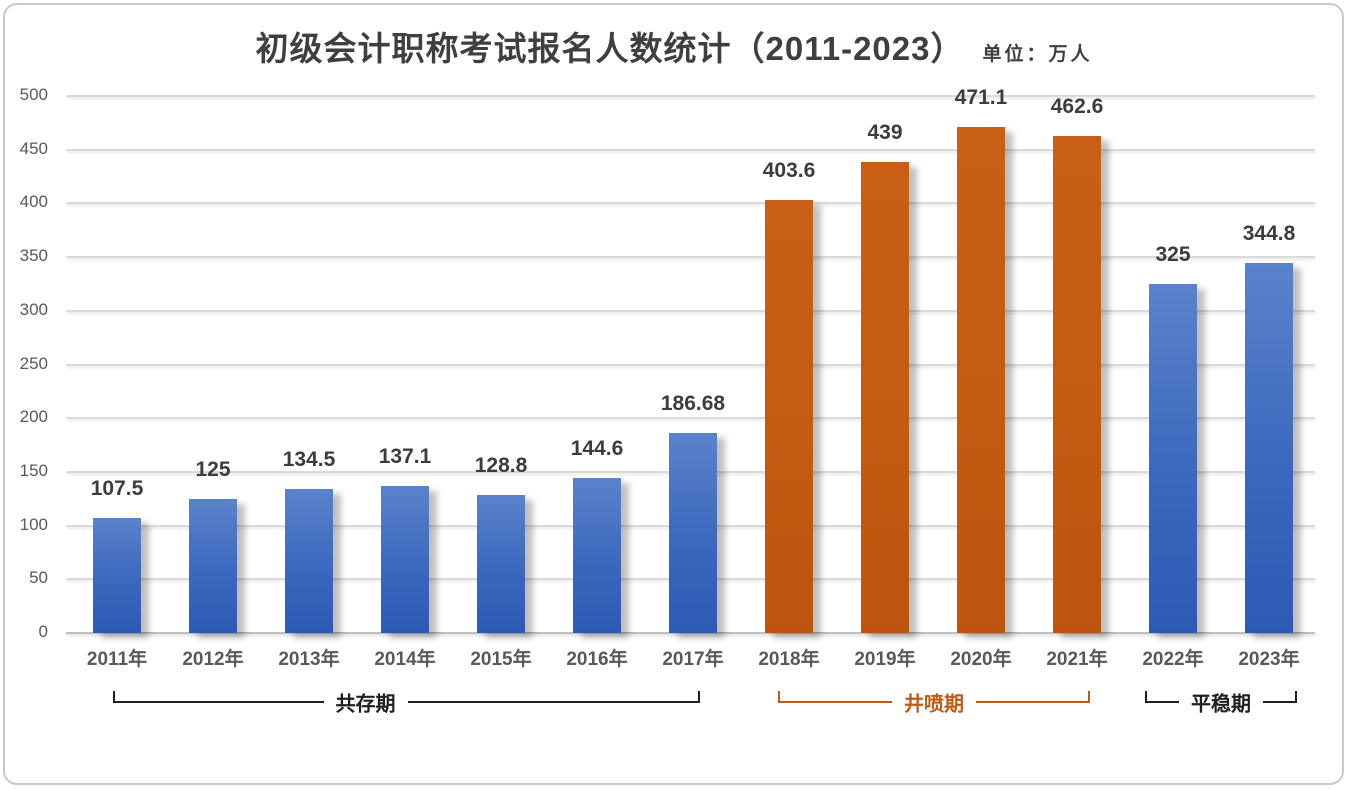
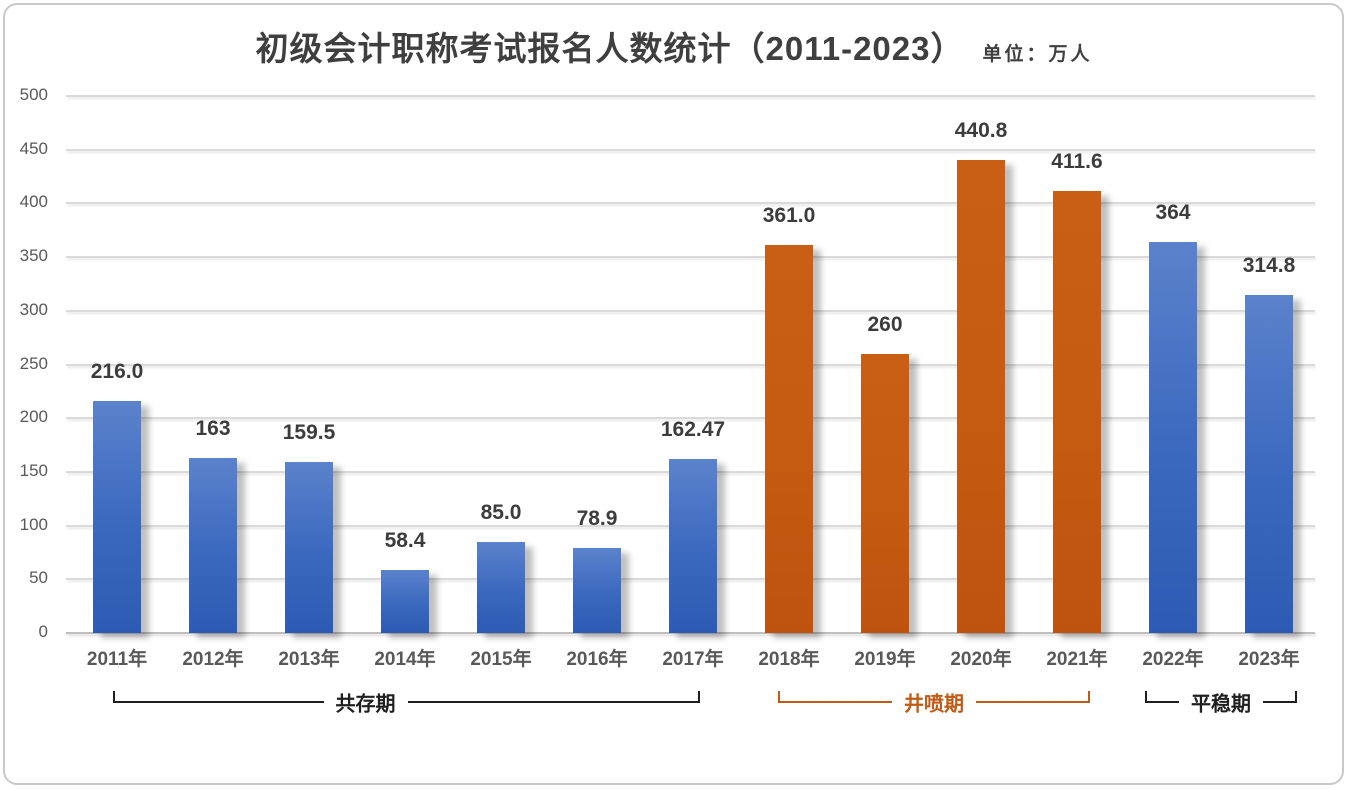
2011年: 107.5 -> 216.0
2012年: 125 -> 163
2013年: 134.5 -> 159.5
2014年: 137.1 -> 58.4
2015年: 128.8 -> 85.0
2016年: 144.6 -> 78.9
2017年: 186.68 -> 162.47
2018年: 403.6 -> 361.0
2019年: 439 -> 260
2020年: 471.1 -> 440.8
2021年: 462.6 -> 411.6
2022年: 325 -> 364
2023年: 344.8 -> 314.8
